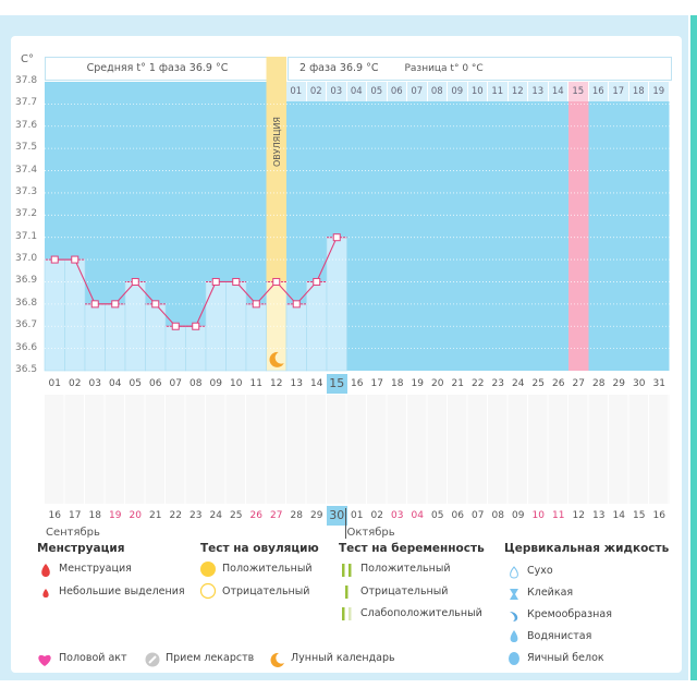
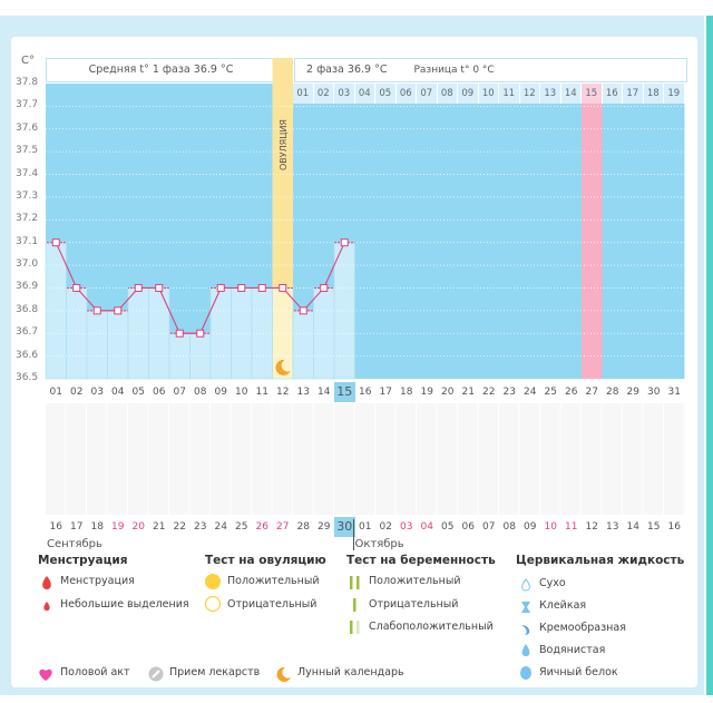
01: 37.0 -> 37.1
02: 37.0 -> 36.9
06: 36.8 -> 36.9
11: 36.8 -> 36.9
